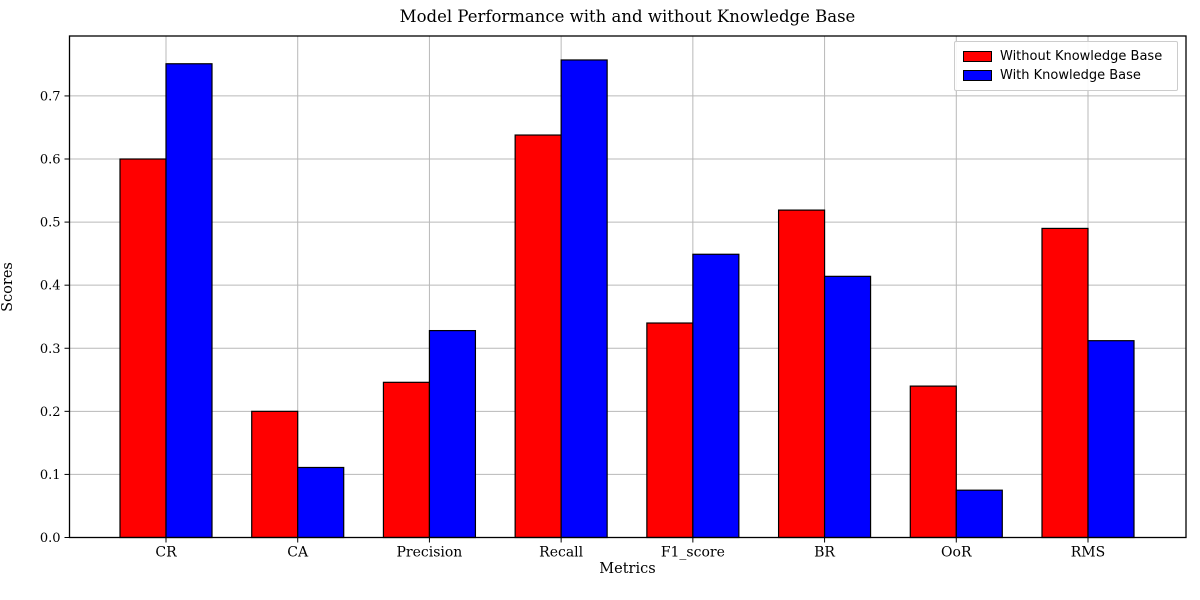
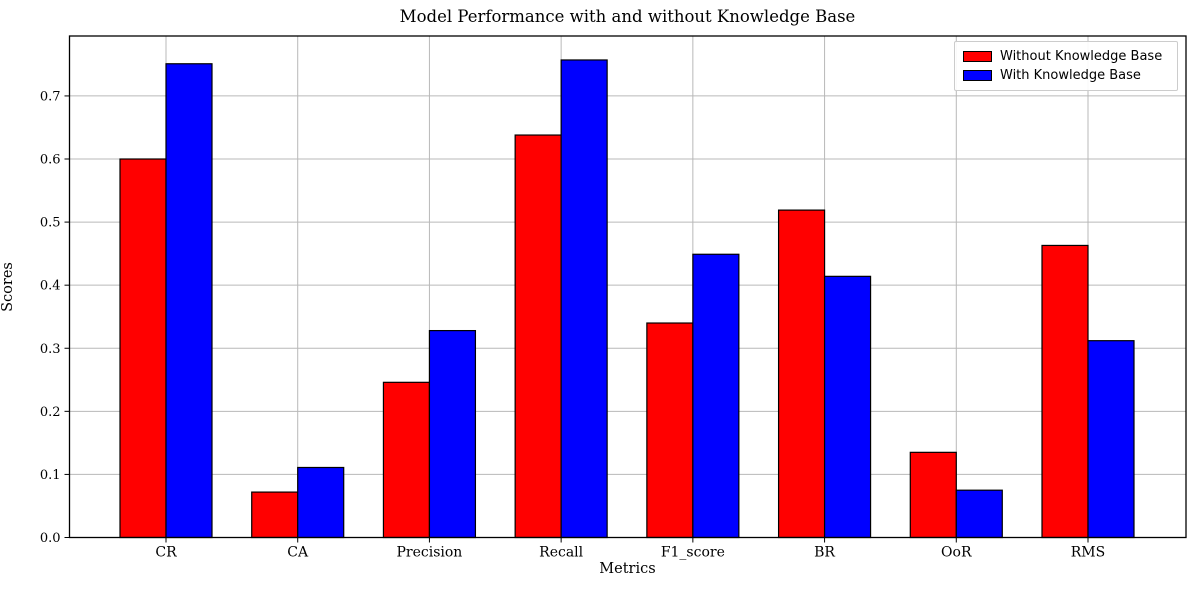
Without Knowledge Base/CA: 0.20 -> 0.07
Without Knowledge Base/OoR: 0.24 -> 0.14
Without Knowledge Base/RMS: 0.49 -> 0.46
